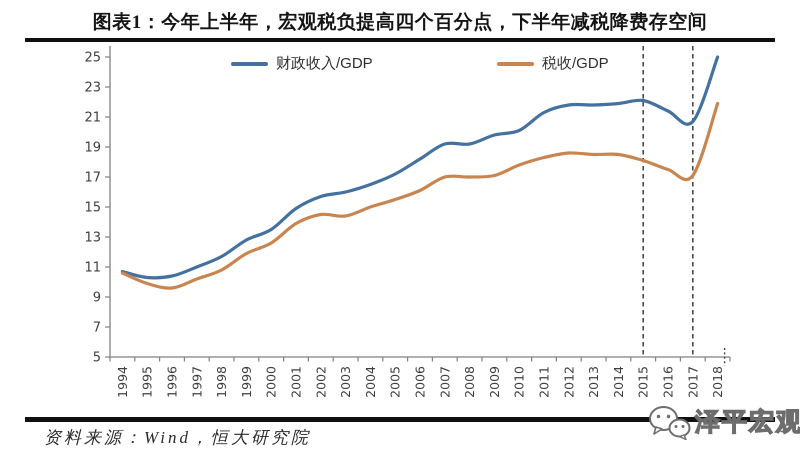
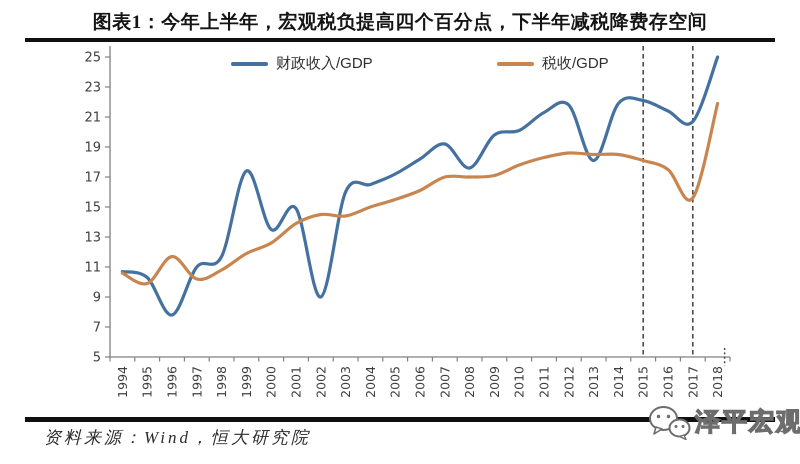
财政收入/GDP/1996: 10.4 -> 7.8
税收/GDP/1996: 9.6 -> 11.7
财政收入/GDP/1999: 12.8 -> 17.4
财政收入/GDP/2002: 15.7 -> 9.0
财政收入/GDP/2008: 19.2 -> 17.6
财政收入/GDP/2013: 21.8 -> 18.1
税收/GDP/2017: 17.1 -> 15.6
